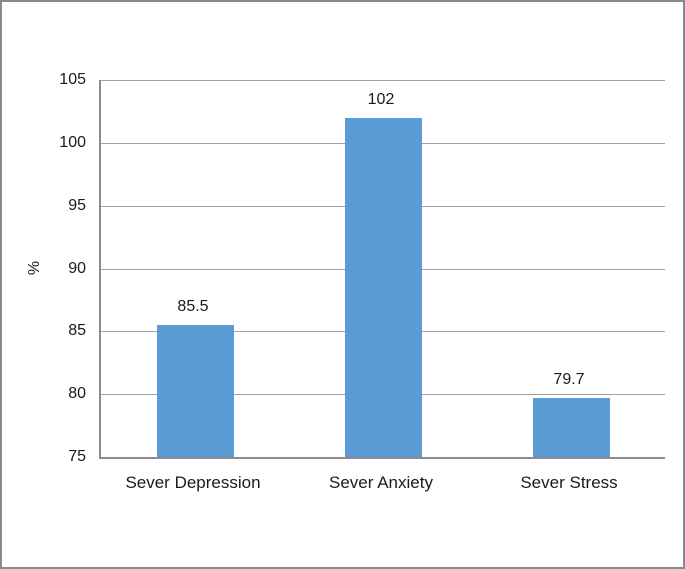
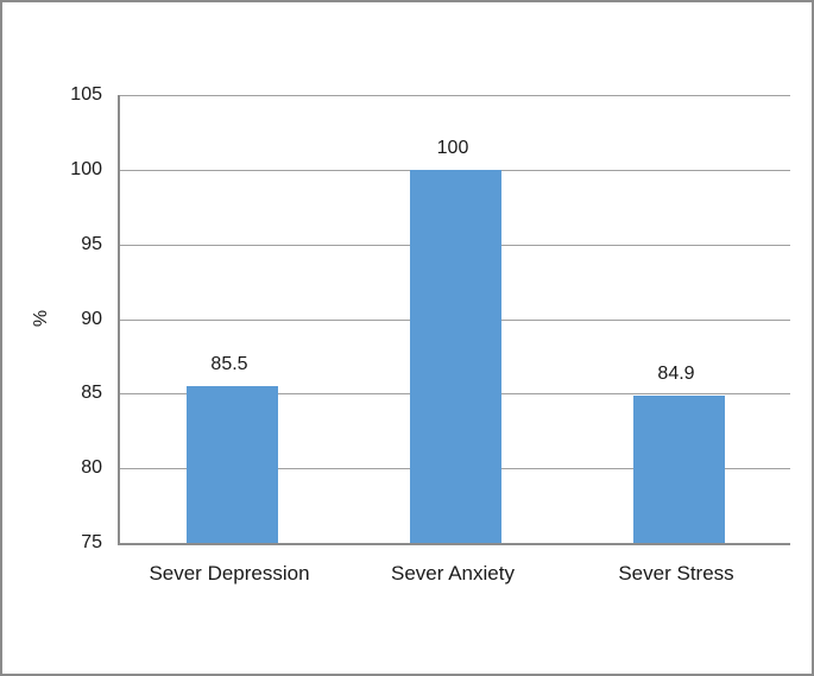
Sever Anxiety: 102 -> 100
Sever Stress: 79.7 -> 84.9
